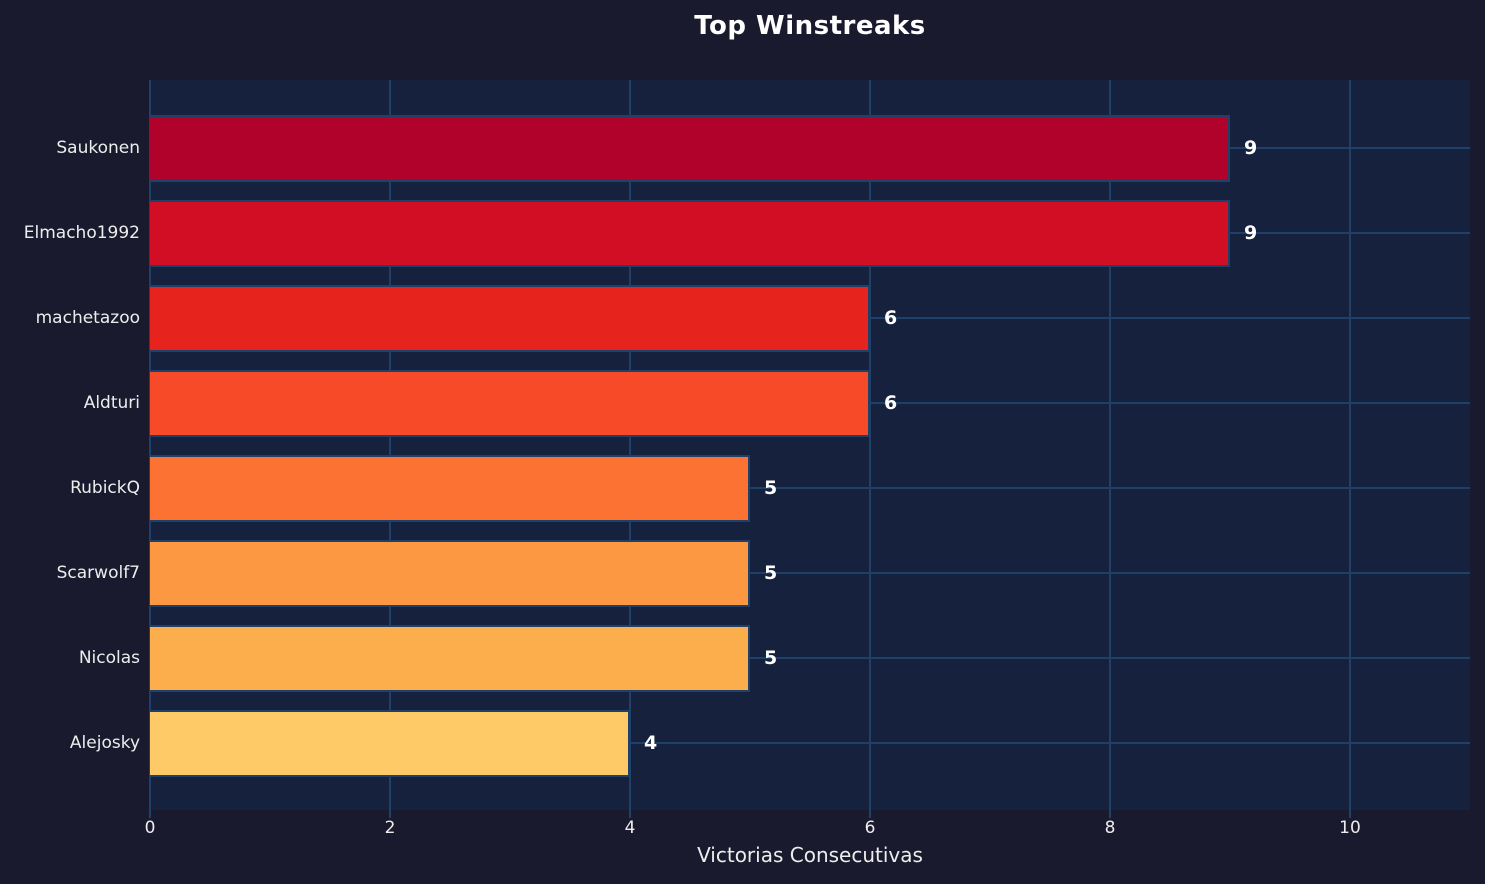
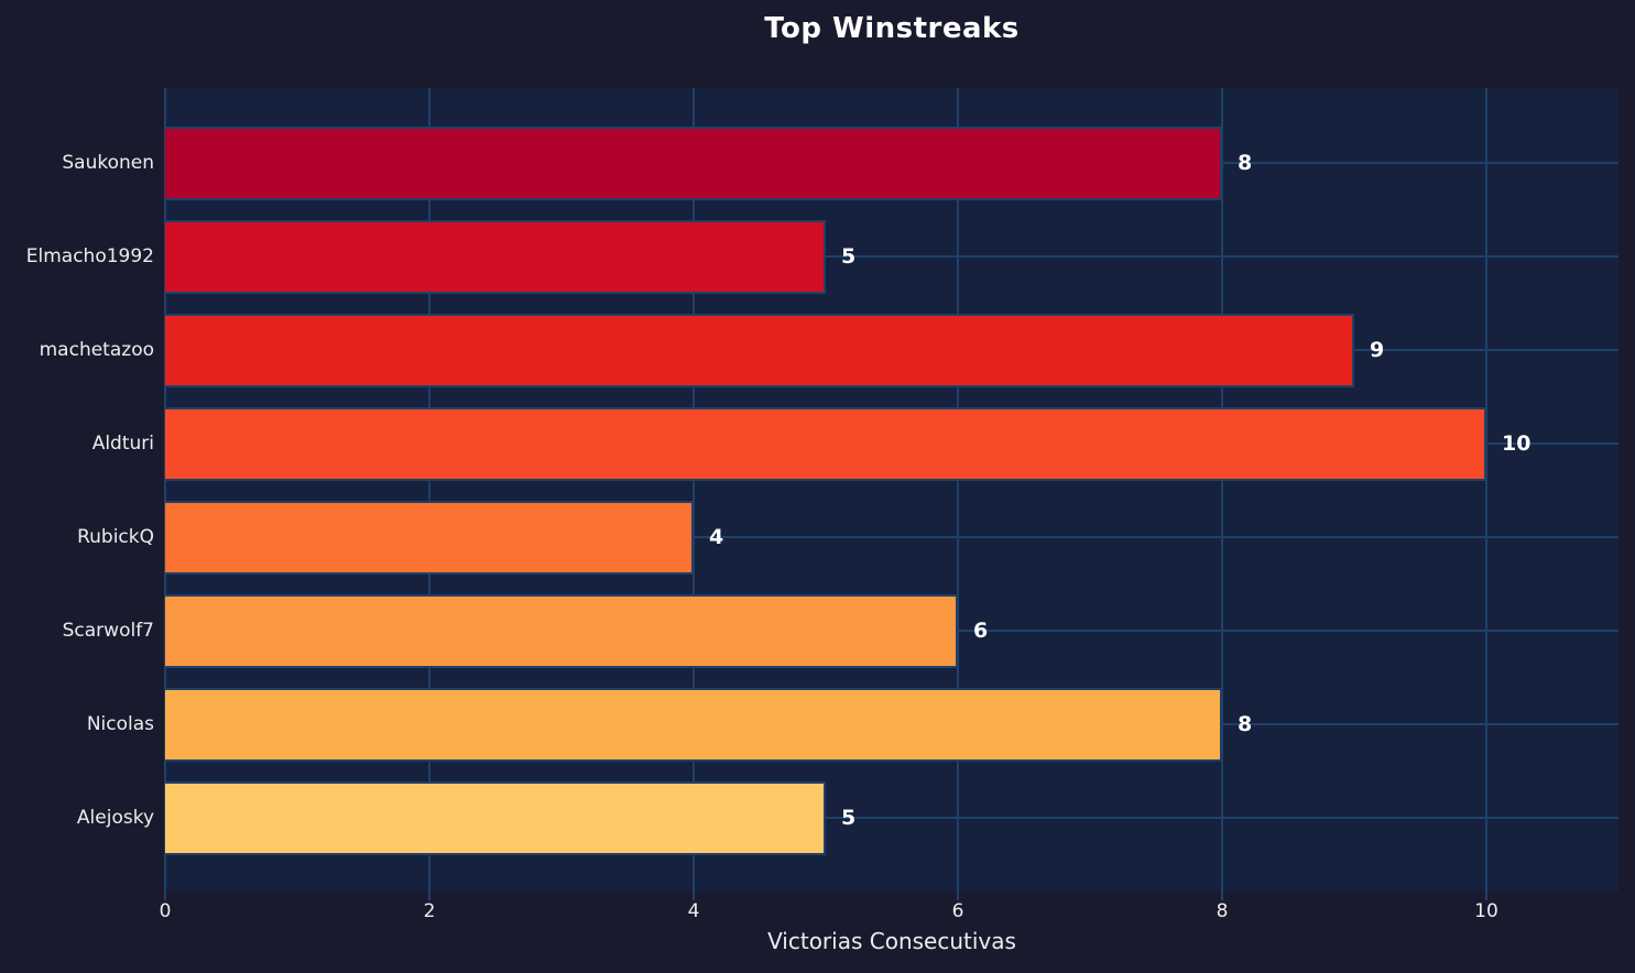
Saukonen: 9 -> 8
Elmacho1992: 9 -> 5
machetazoo: 6 -> 9
Aldturi: 6 -> 10
RubickQ: 5 -> 4
Scarwolf7: 5 -> 6
Nicolas: 5 -> 8
Alejosky: 4 -> 5
